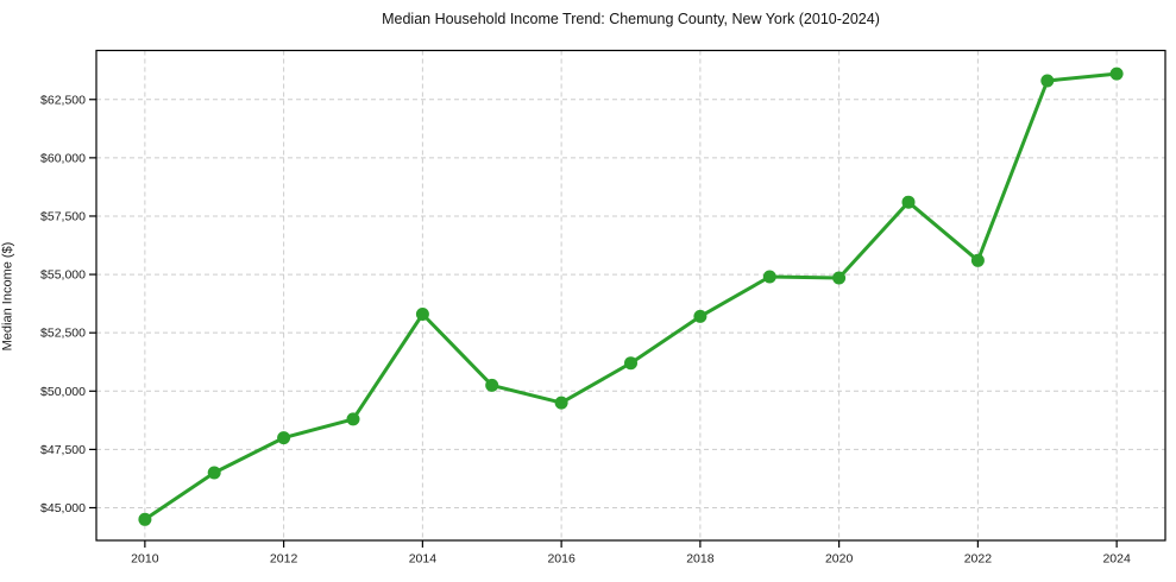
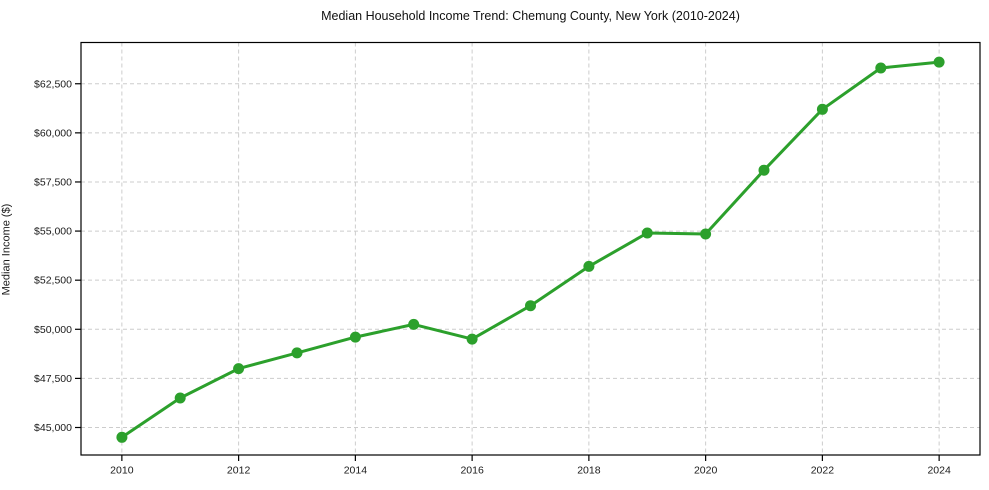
2014: $53300 -> $49600
2022: $55600 -> $61200
